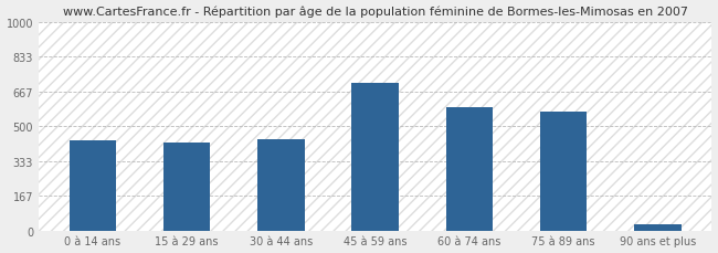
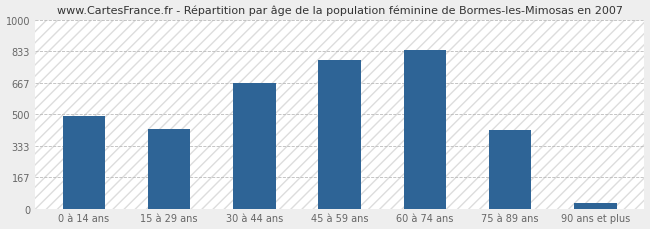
0 à 14 ans: 430 -> 490
30 à 44 ans: 440 -> 660
45 à 59 ans: 710 -> 790
60 à 74 ans: 590 -> 840
75 à 89 ans: 570 -> 420
